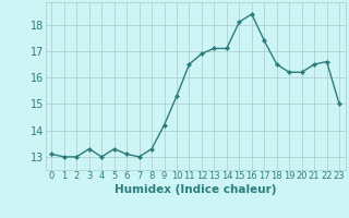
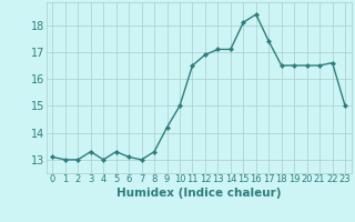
10: 15.3 -> 15.0
19: 16.2 -> 16.5
20: 16.2 -> 16.5
